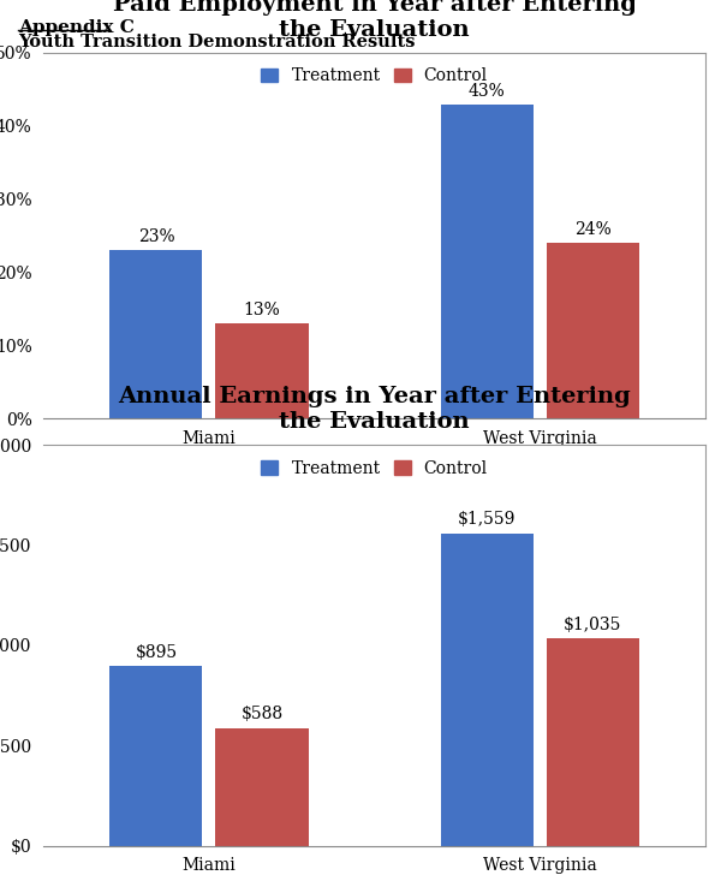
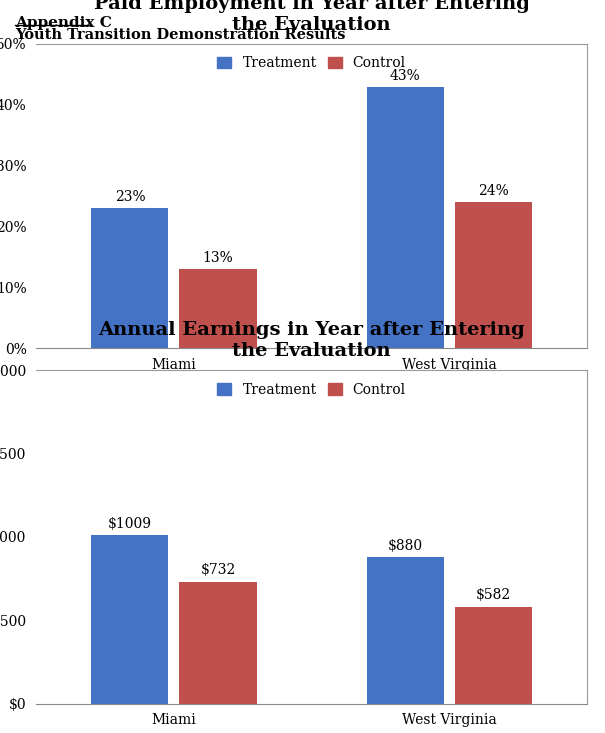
Annual Earnings in Year after Entering the Evaluation/Treatment/Miami: $895 -> $1009
Annual Earnings in Year after Entering the Evaluation/Control/Miami: $588 -> $732
Annual Earnings in Year after Entering the Evaluation/Treatment/West Virginia: $1,559 -> $880
Annual Earnings in Year after Entering the Evaluation/Control/West Virginia: $1,035 -> $582
